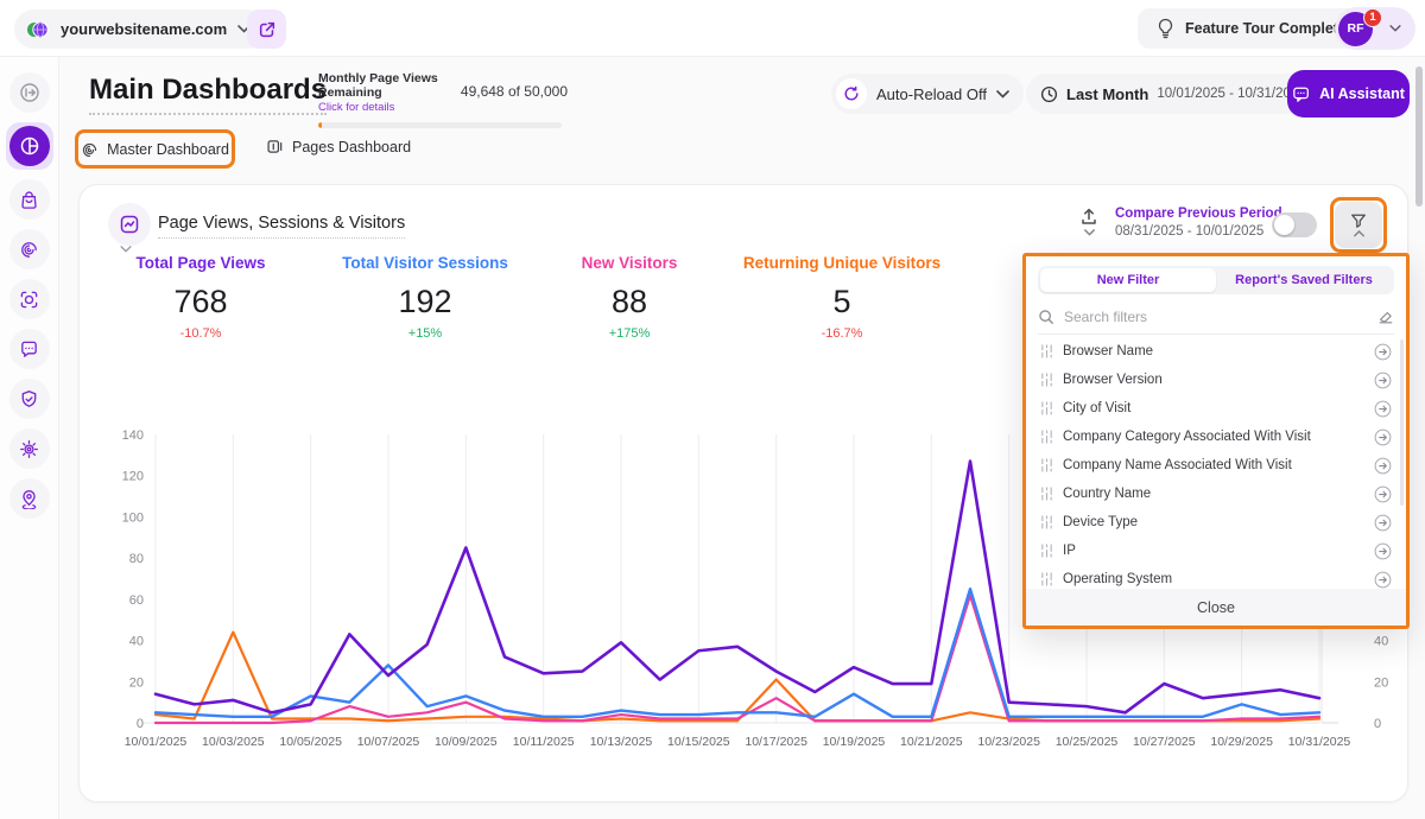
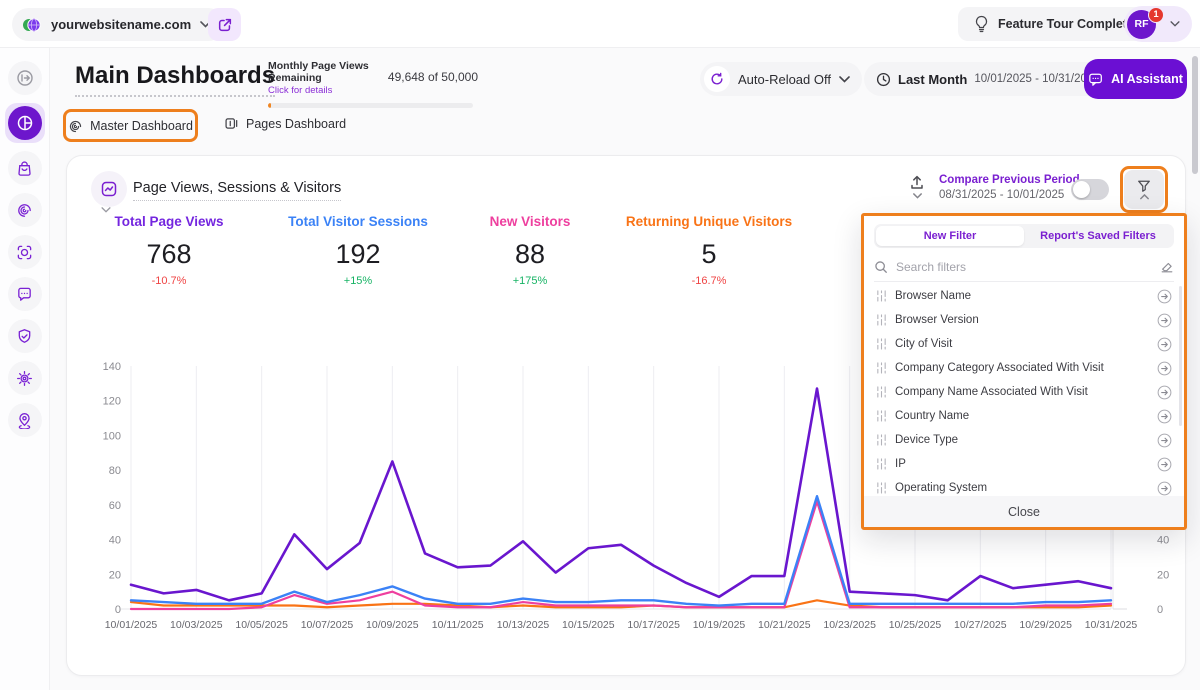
Returning Unique Visitors/10/03/2025: 44 -> 2
Total Visitor Sessions/10/05/2025: 13 -> 3
Total Visitor Sessions/10/07/2025: 28 -> 4
New Visitors/10/17/2025: 12 -> 2
Returning Unique Visitors/10/17/2025: 21 -> 2
Total Page Views/10/19/2025: 27 -> 7
Total Visitor Sessions/10/19/2025: 14 -> 2
Total Visitor Sessions/10/29/2025: 9 -> 4
